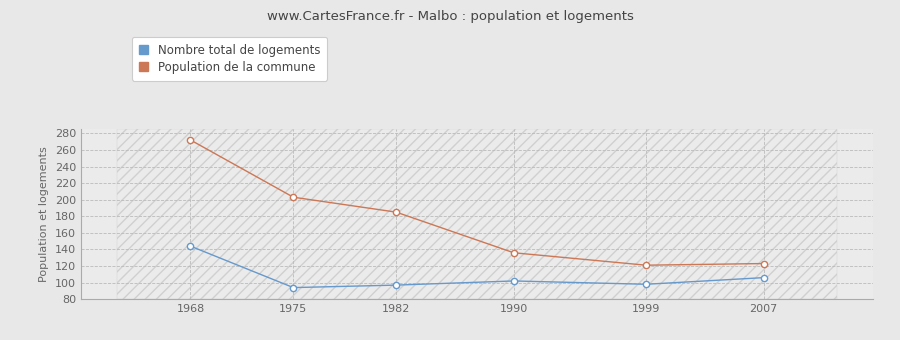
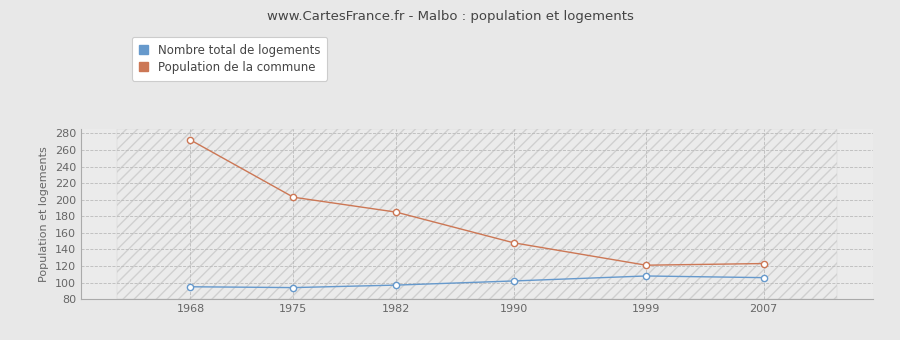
Nombre total de logements/1968: 144 -> 95
Population de la commune/1990: 136 -> 148
Nombre total de logements/1999: 98 -> 108
